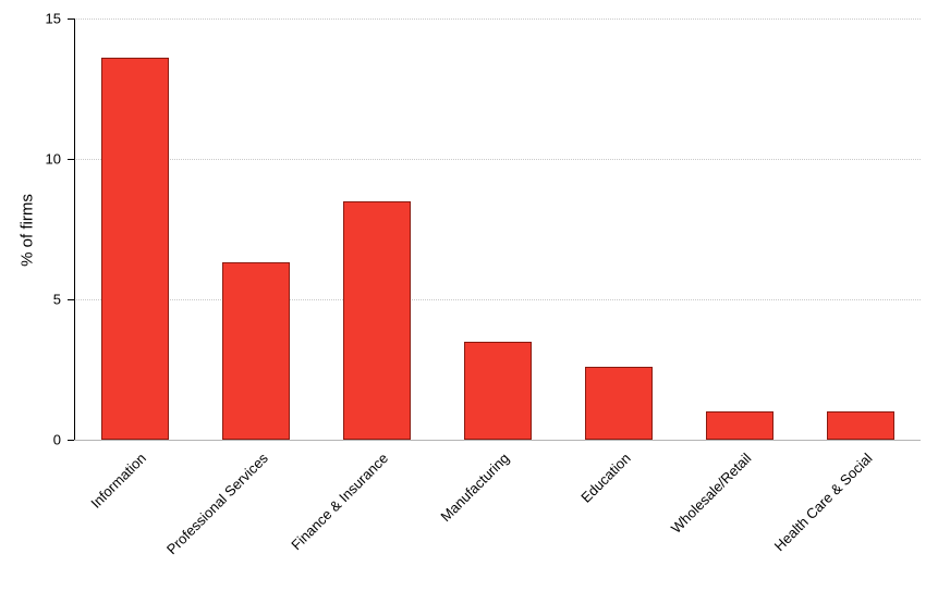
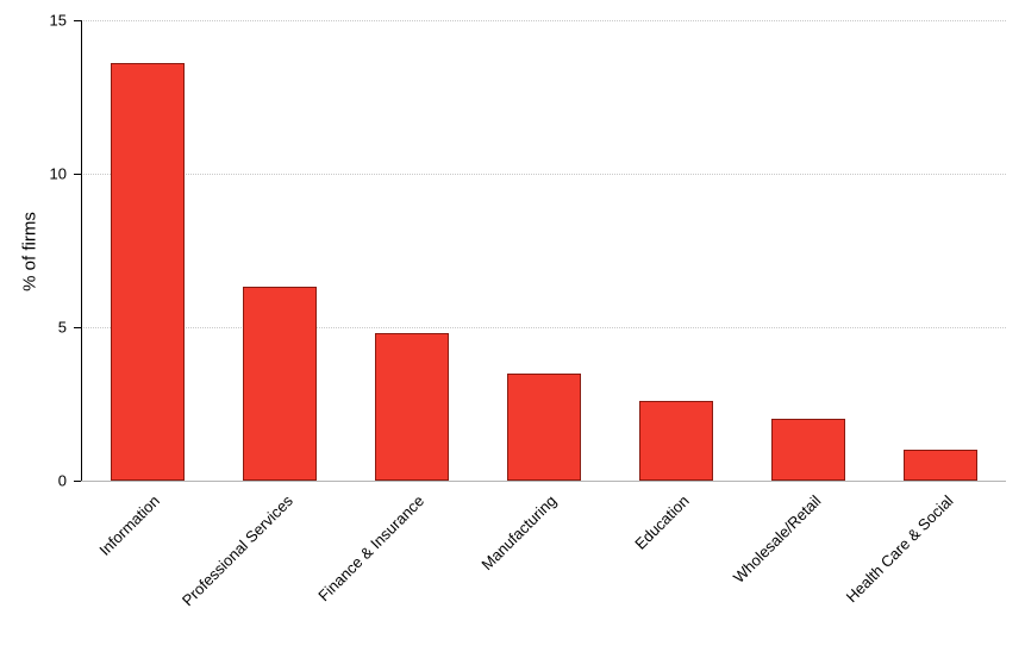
Finance & Insurance: 8.5 -> 4.8
Wholesale/Retail: 1.0 -> 2.0
